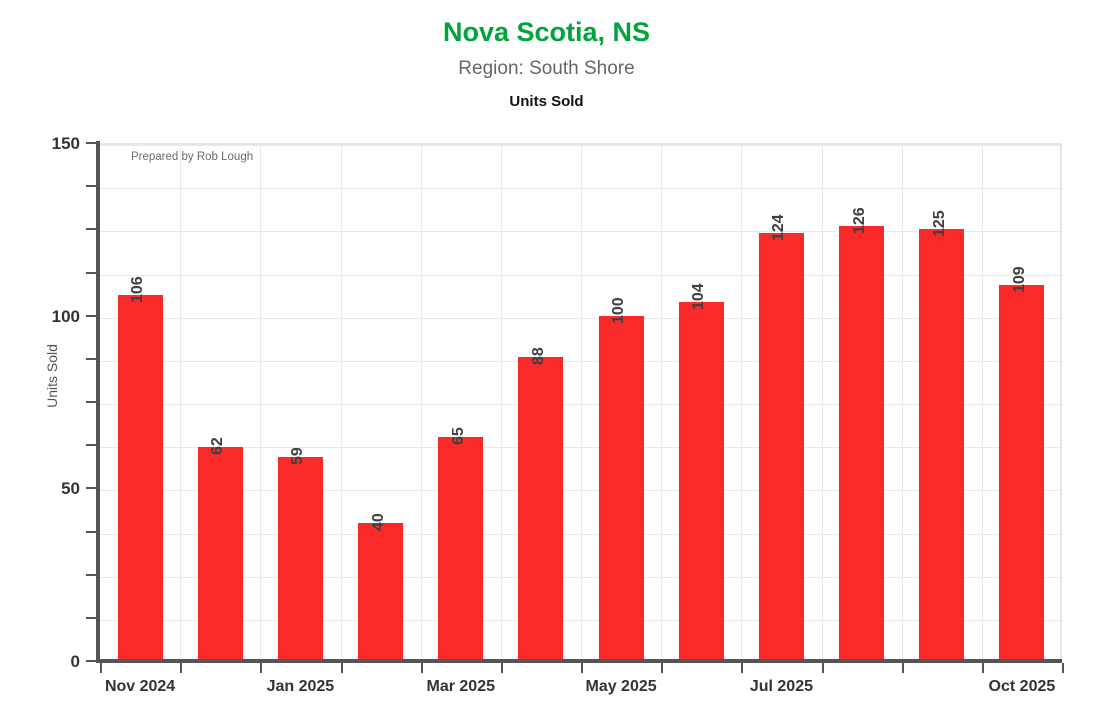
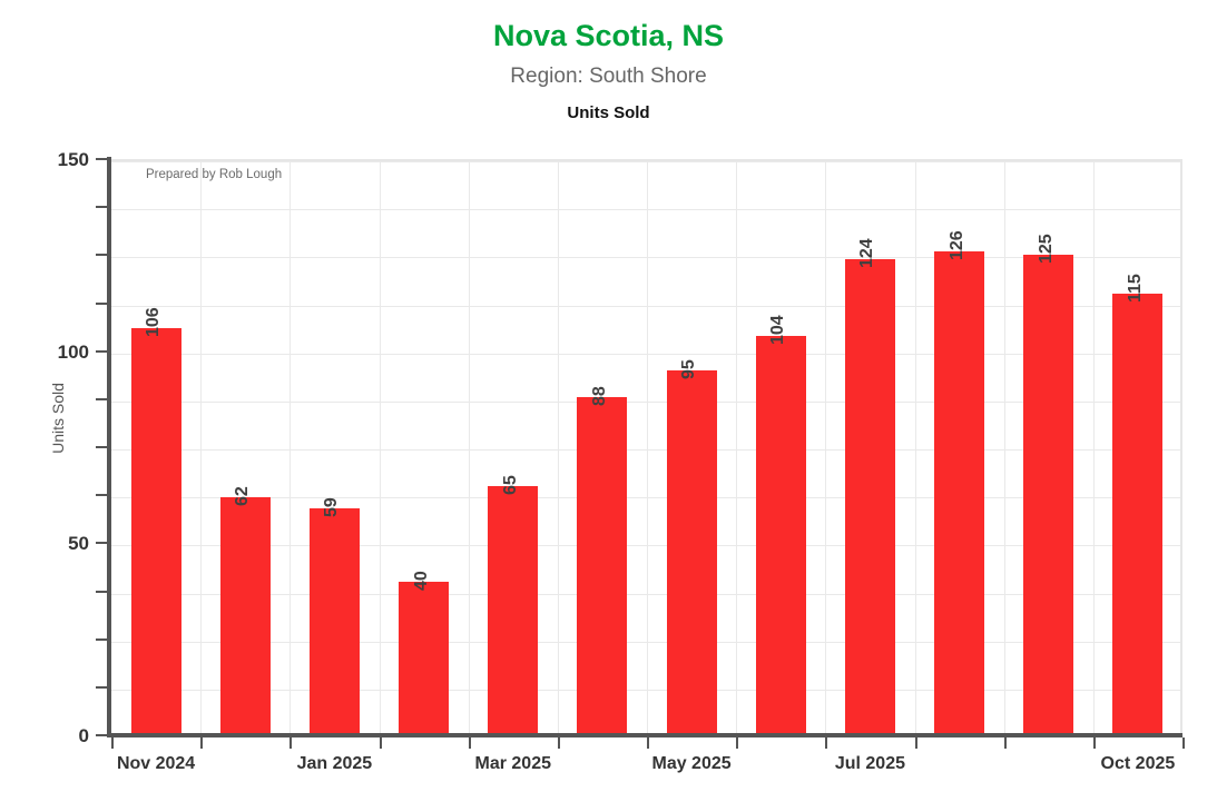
May 2025: 100 -> 95
Oct 2025: 109 -> 115
